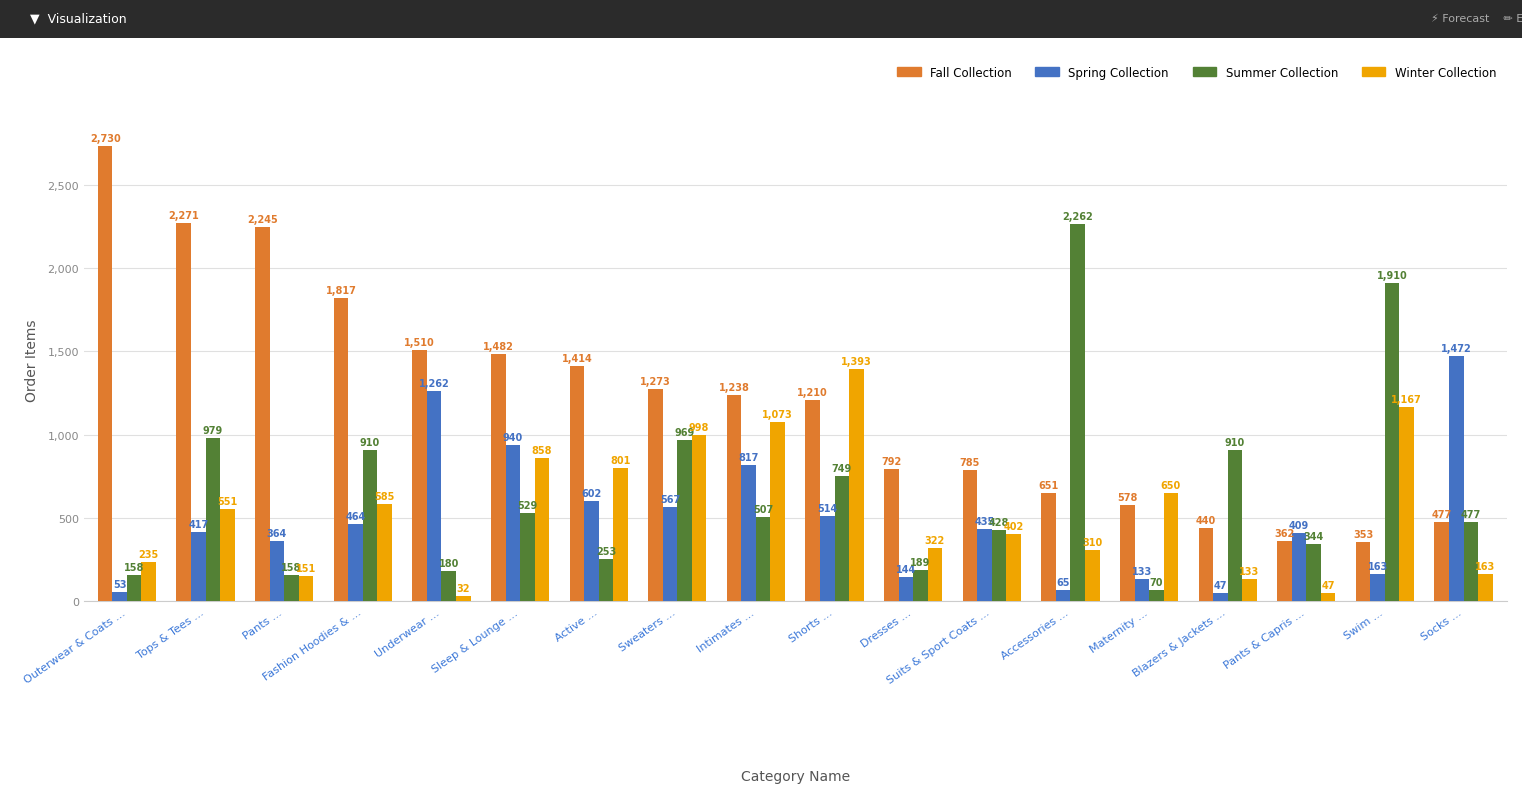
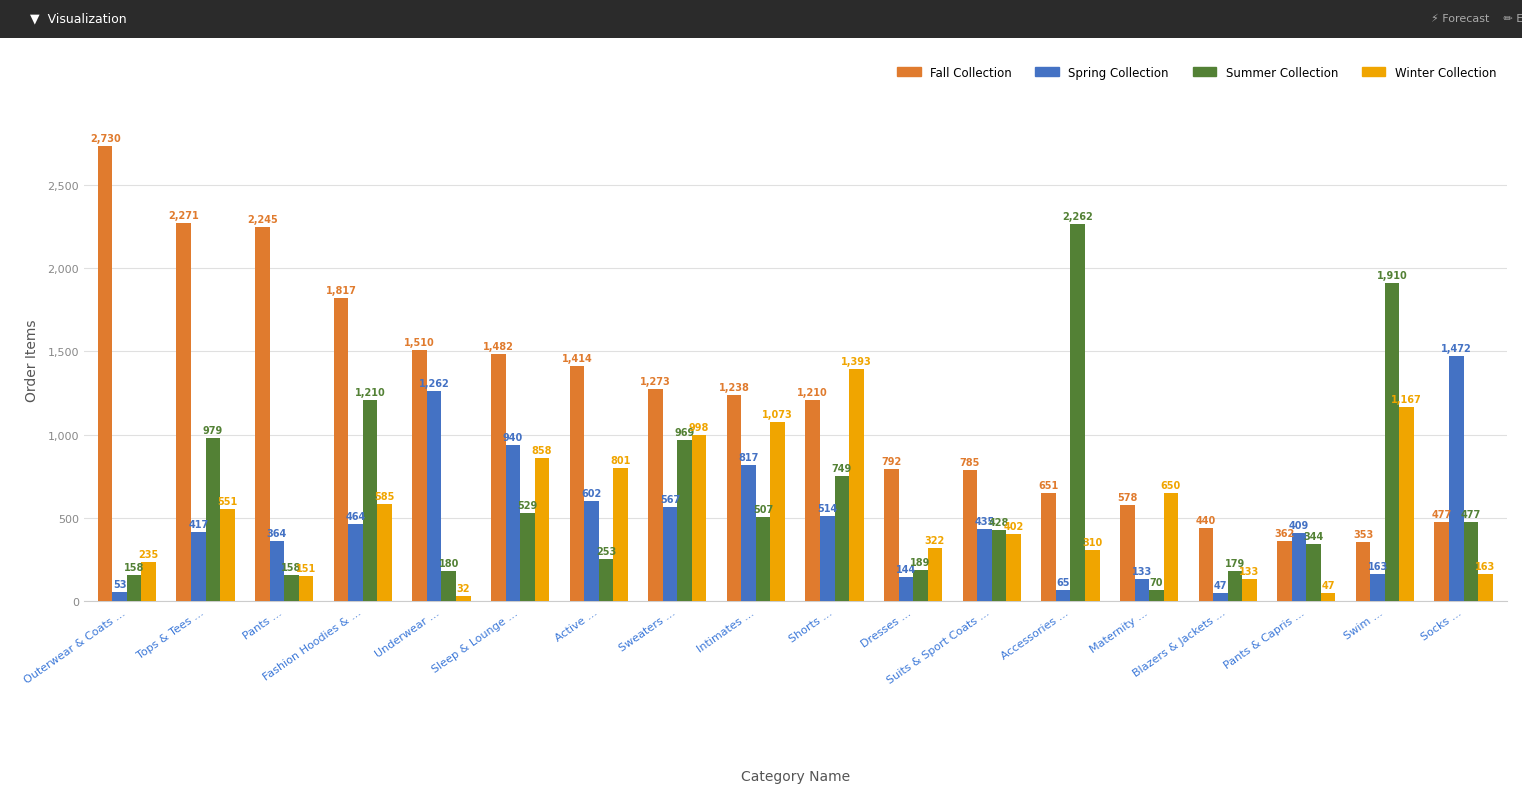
Summer Collection/Fashion Hoodies & ...: 910 -> 1,210
Summer Collection/Blazers & Jackets ...: 910 -> 179
